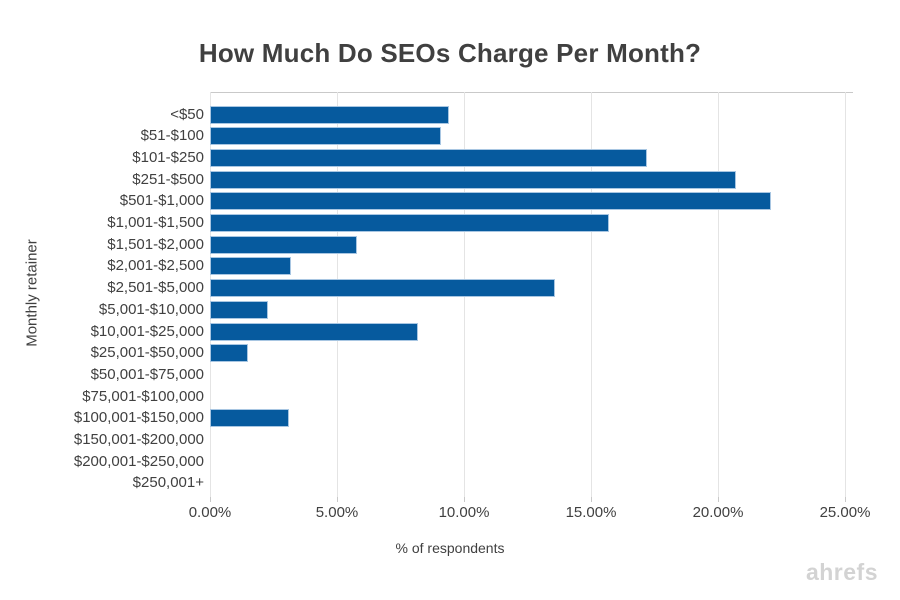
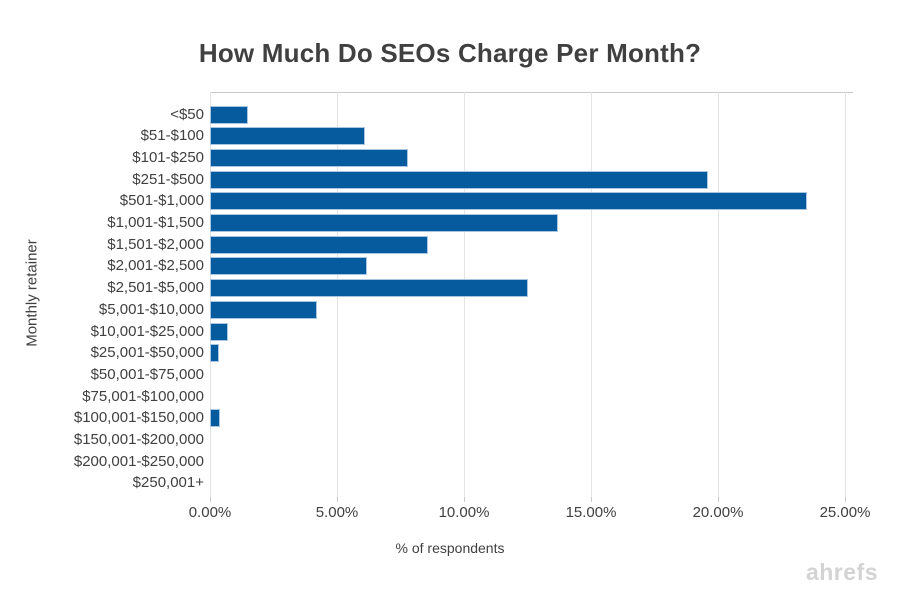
<$50: 9.4% -> 1.5%
$51-$100: 9.1% -> 6.1%
$101-$250: 17.2% -> 7.8%
$251-$500: 20.7% -> 19.6%
$501-$1,000: 22.1% -> 23.5%
$1,001-$1,500: 15.7% -> 13.7%
$1,501-$2,000: 5.8% -> 8.6%
$2,001-$2,500: 3.2% -> 6.2%
$2,501-$5,000: 13.6% -> 12.5%
$5,001-$10,000: 2.3% -> 4.2%
$10,001-$25,000: 8.2% -> 0.7%
$25,001-$50,000: 1.5% -> 0.3%
$100,001-$150,000: 3.1% -> 0.4%
